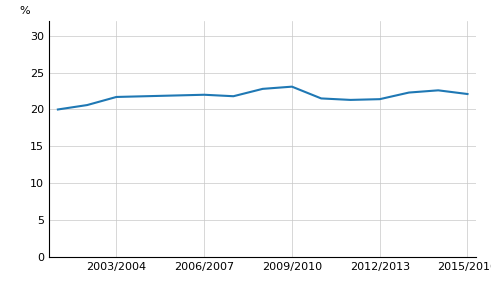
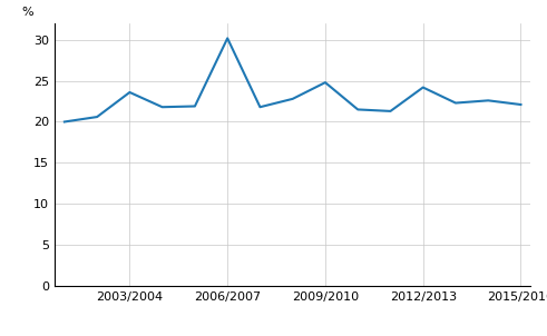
2003/2004: 21.7 -> 23.6
2006/2007: 22.0 -> 30.2
2009/2010: 23.1 -> 24.8
2012/2013: 21.4 -> 24.2
